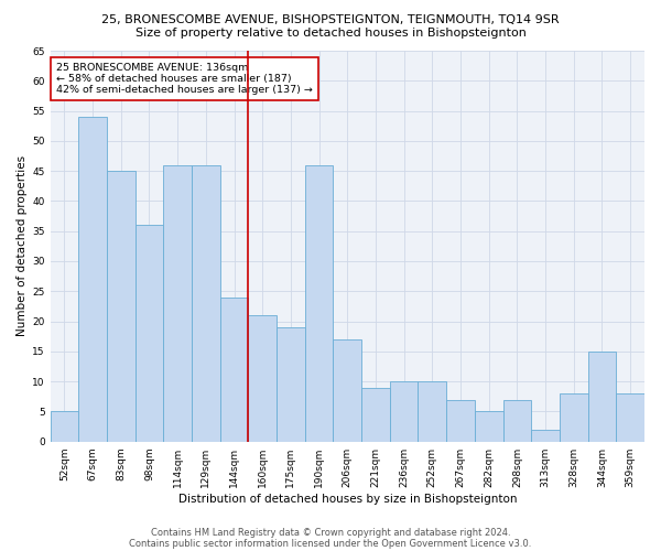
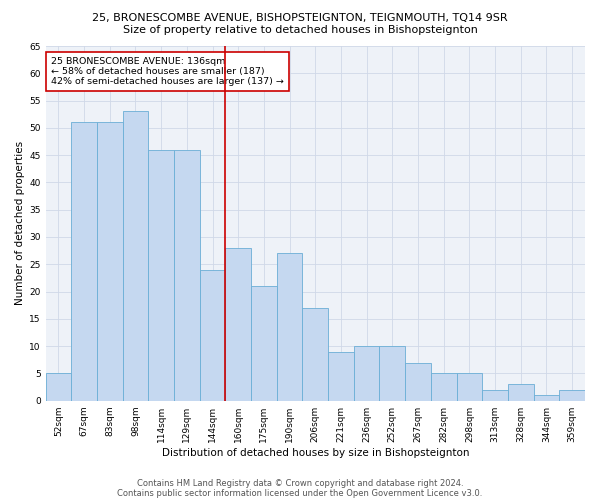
67sqm: 54 -> 51
83sqm: 45 -> 51
98sqm: 36 -> 53
160sqm: 21 -> 28
175sqm: 19 -> 21
190sqm: 46 -> 27
298sqm: 7 -> 5
328sqm: 8 -> 3
344sqm: 15 -> 1
359sqm: 8 -> 2
